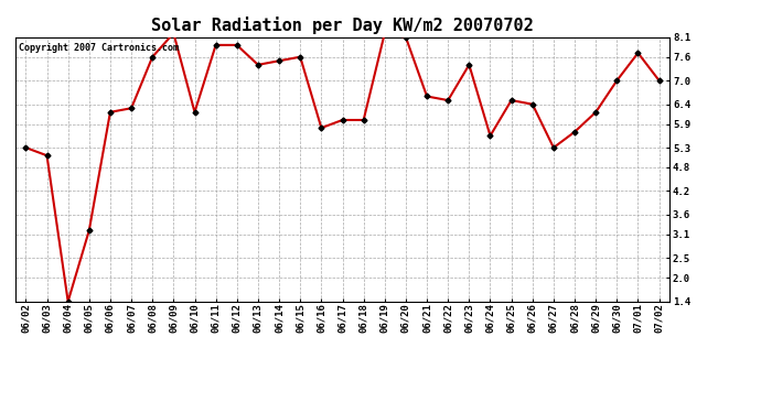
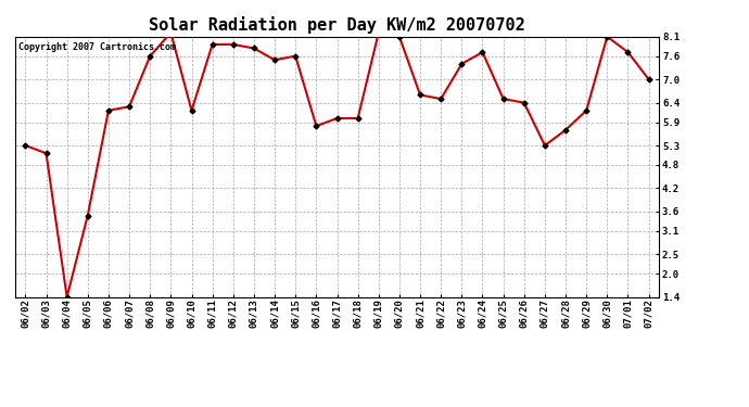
06/05: 3.2 -> 3.5
06/13: 7.4 -> 7.8
06/24: 5.6 -> 7.7
06/30: 7.0 -> 8.1
